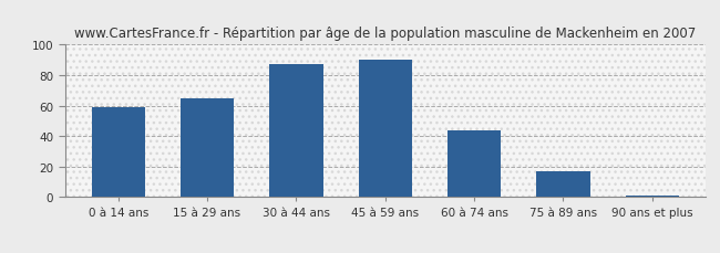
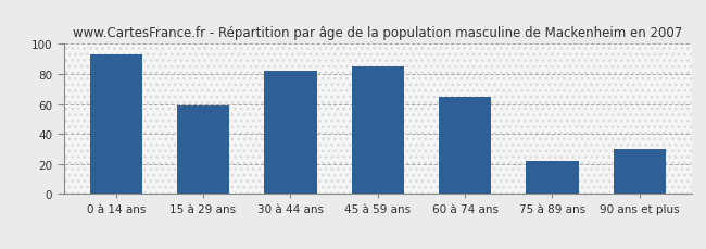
0 à 14 ans: 59 -> 93
15 à 29 ans: 65 -> 59
30 à 44 ans: 87 -> 82
45 à 59 ans: 90 -> 85
60 à 74 ans: 44 -> 65
75 à 89 ans: 17 -> 22
90 ans et plus: 1 -> 30
